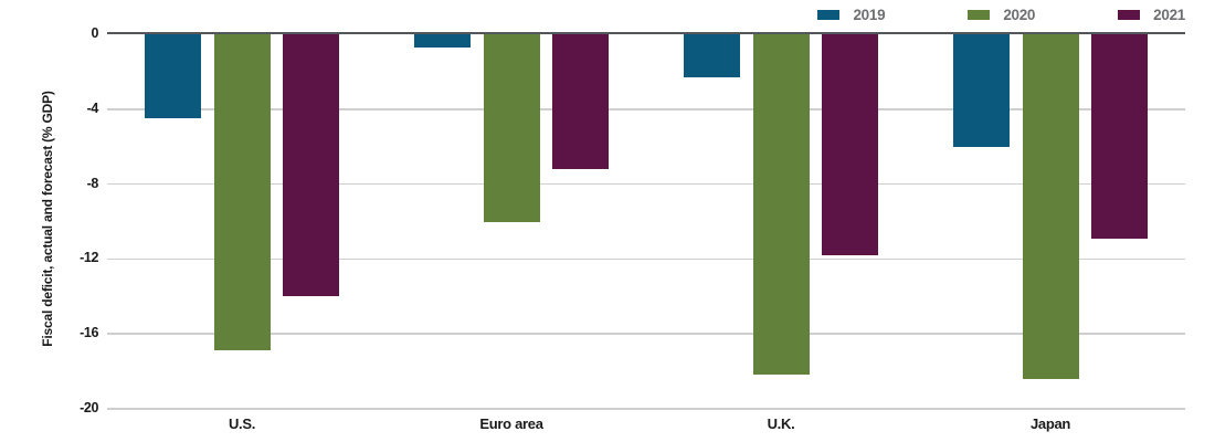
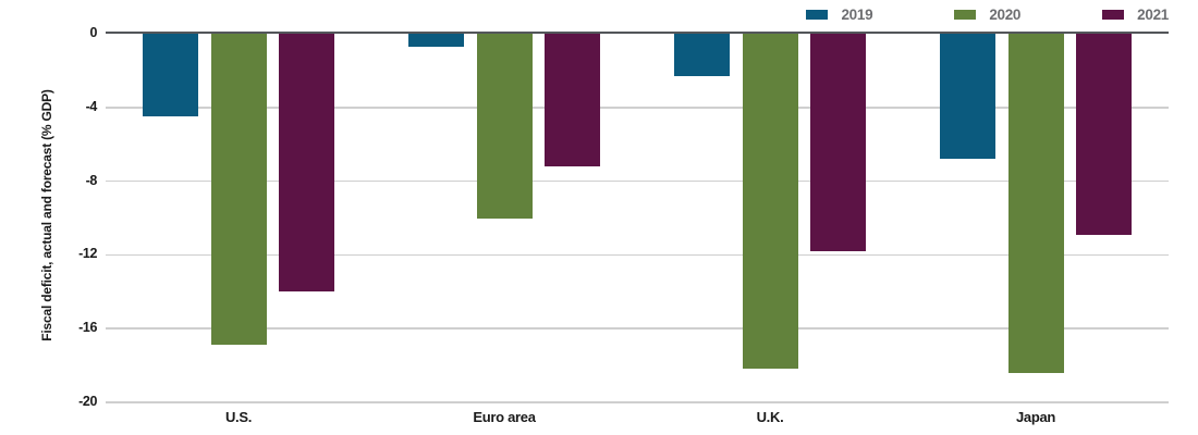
2019/Japan: -6.0 -> -6.8
